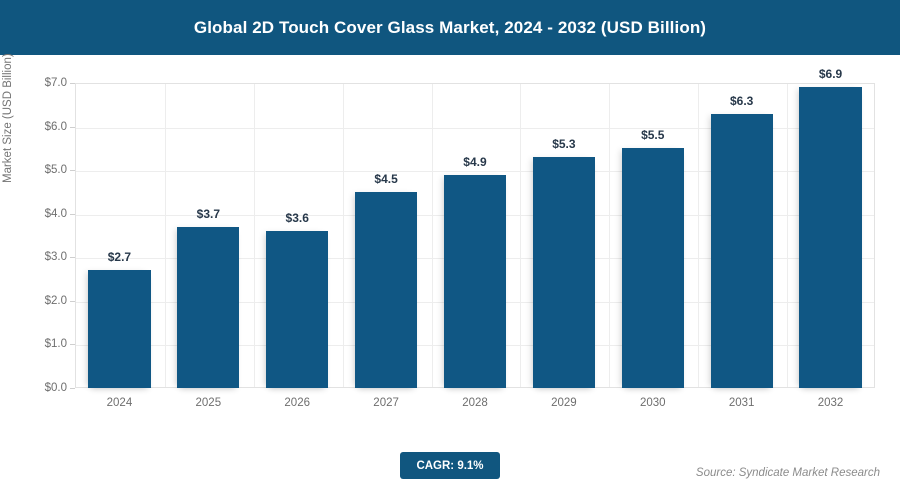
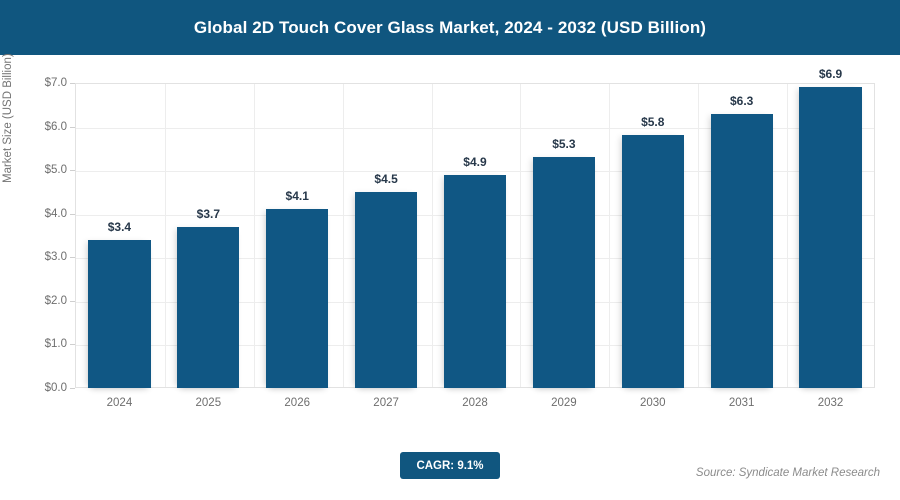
2024: $2.7 -> $3.4
2026: $3.6 -> $4.1
2030: $5.5 -> $5.8
